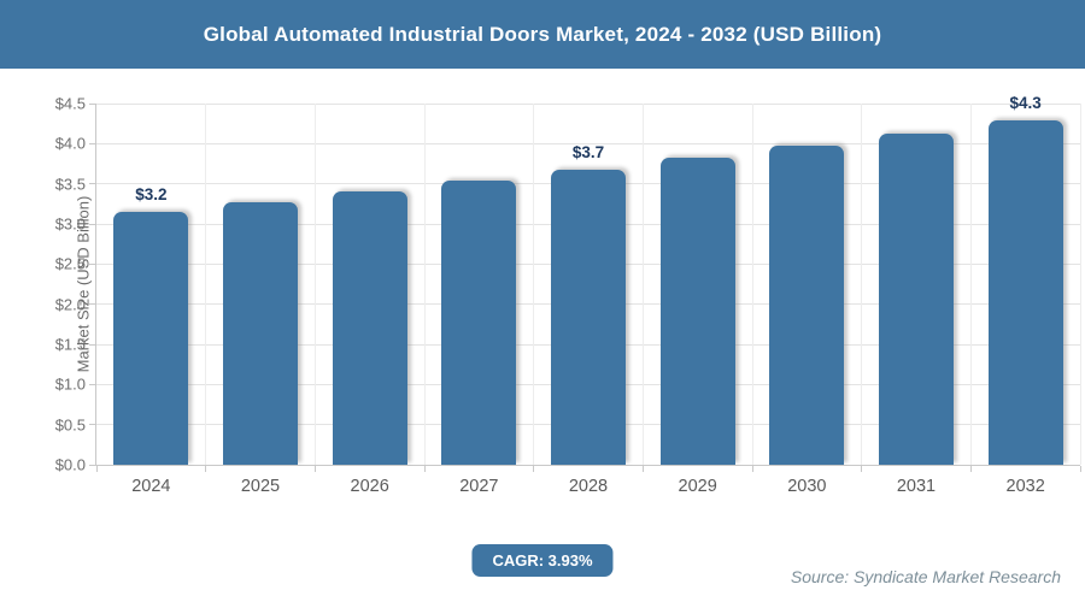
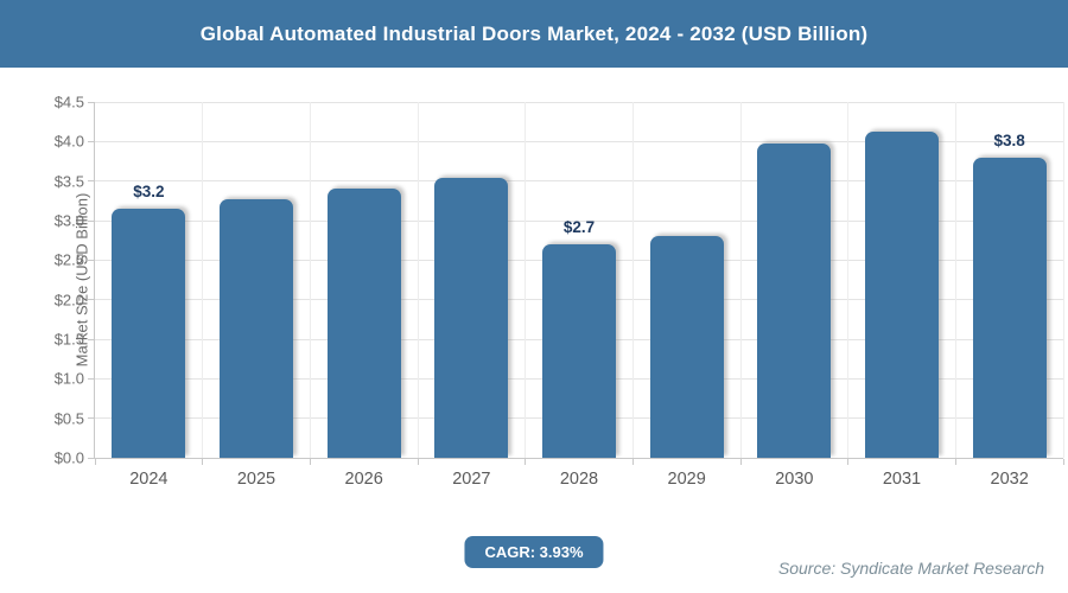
2028: $3.7 -> $2.7
2029: $3.8 -> $2.8
2032: $4.3 -> $3.8
